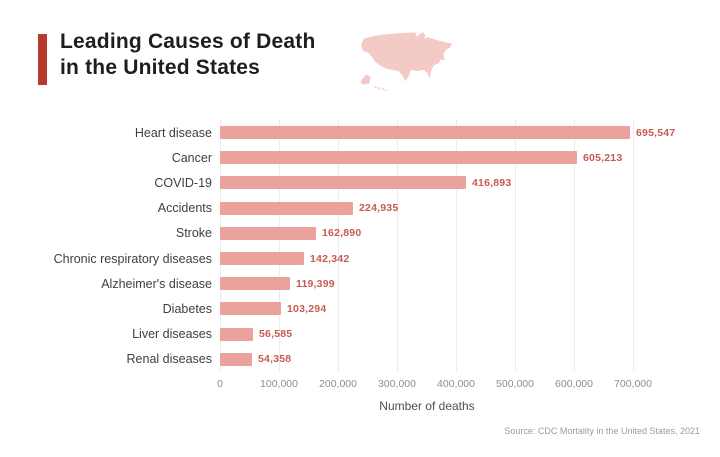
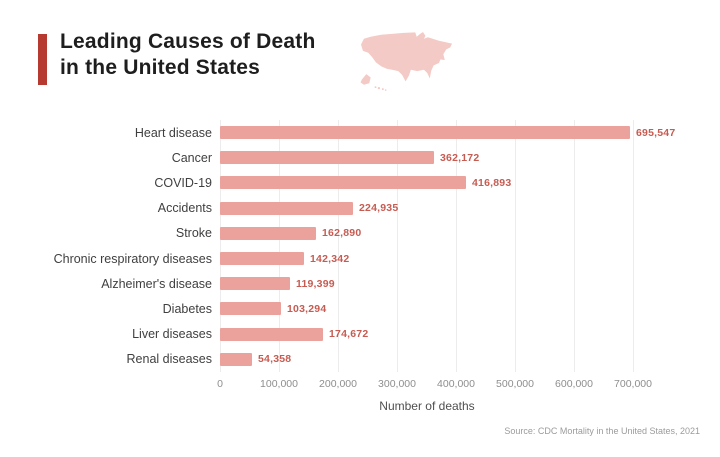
Cancer: 605,213 -> 362,172
Liver diseases: 56,585 -> 174,672
